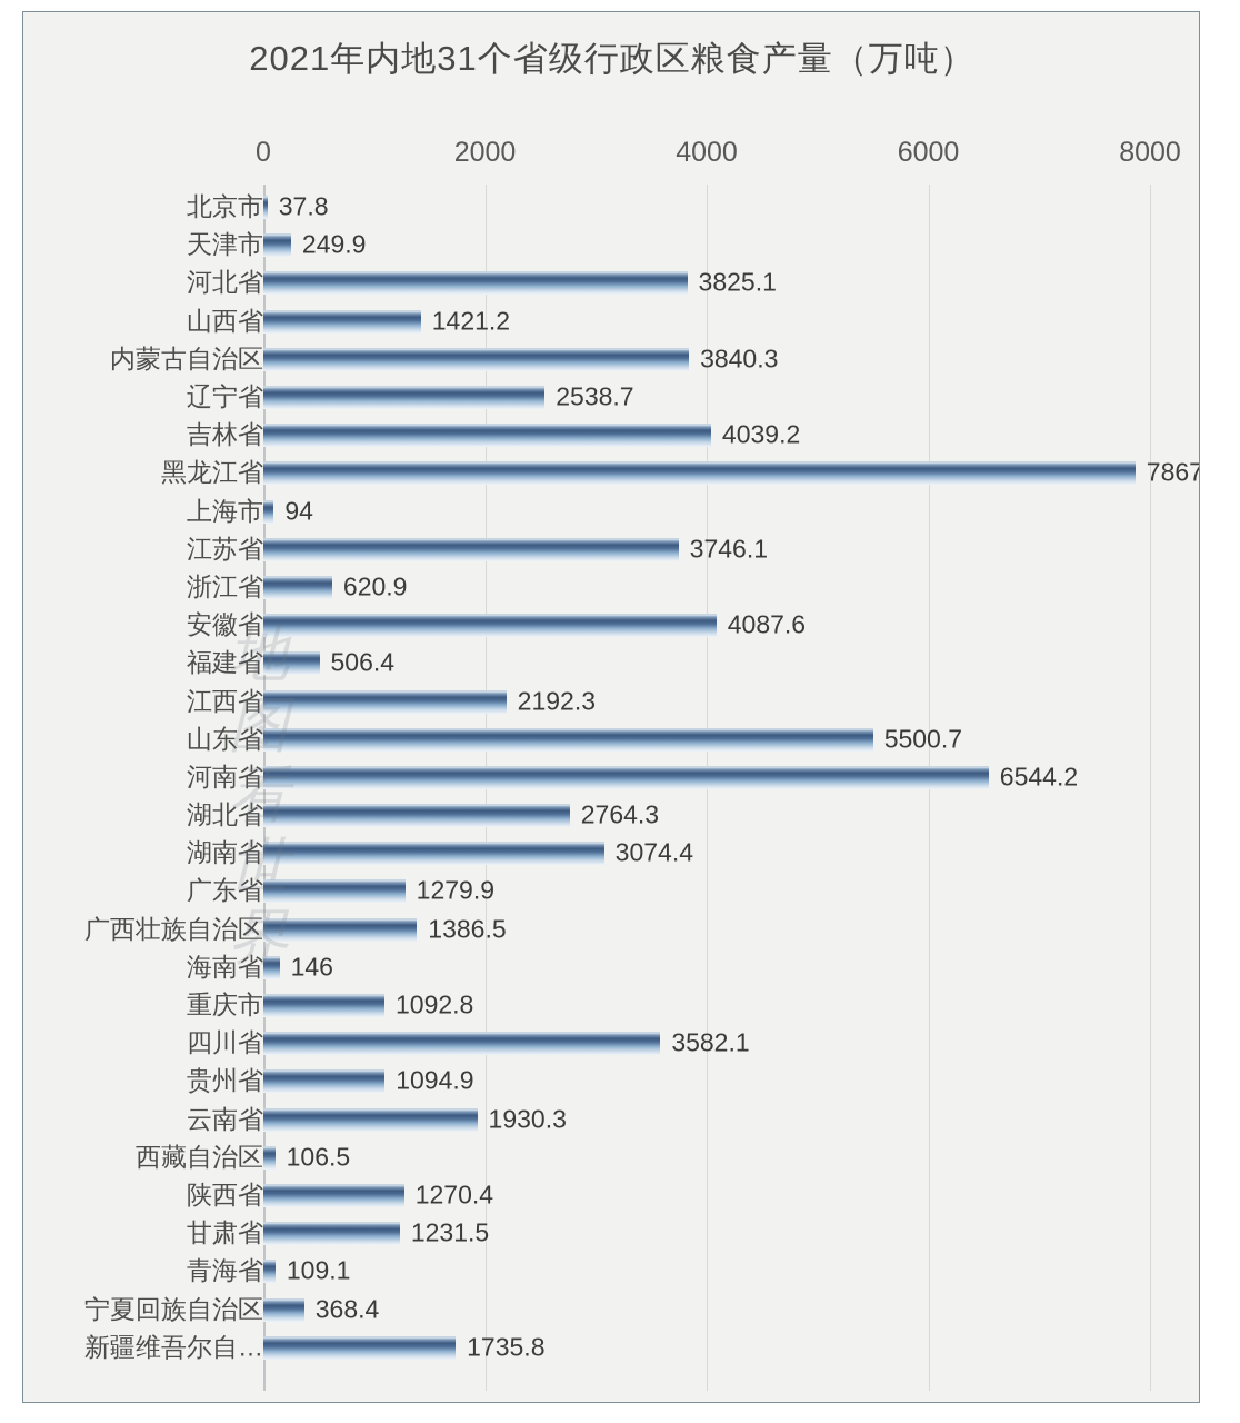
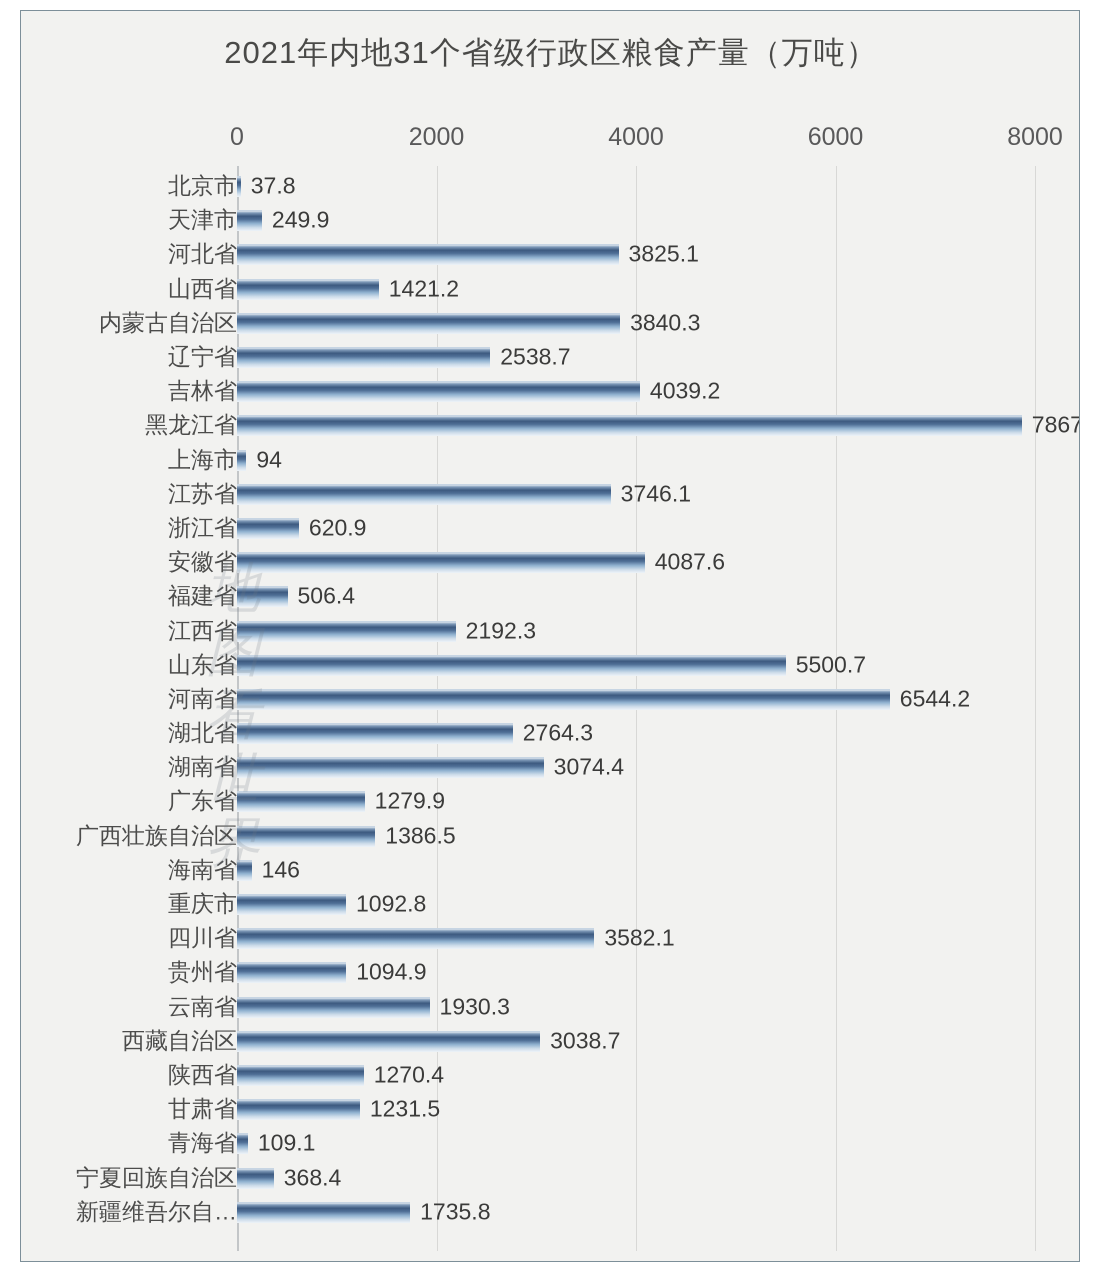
西藏自治区: 106.5 -> 3038.7
